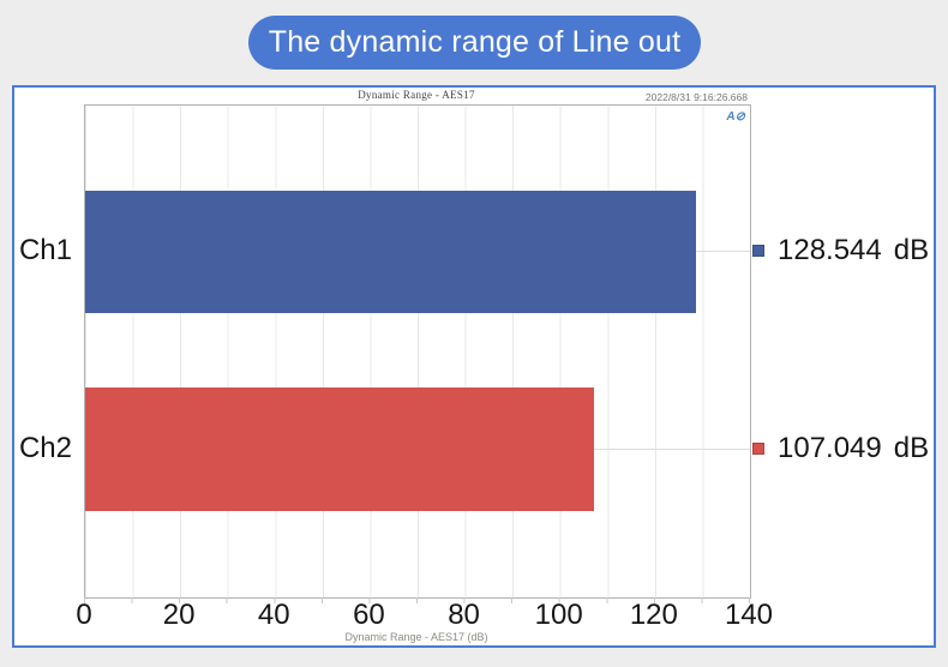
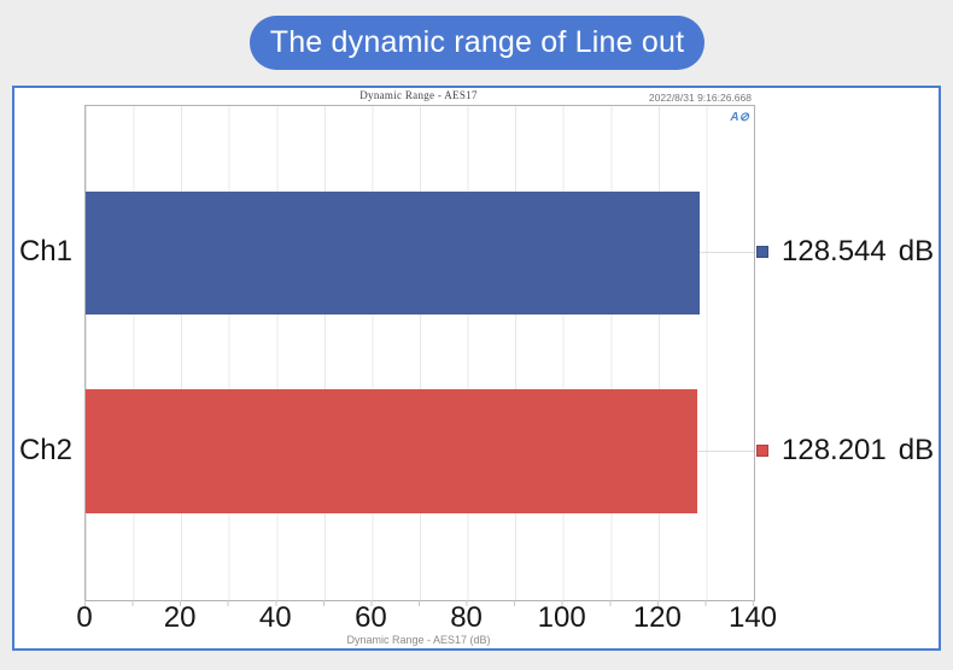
Ch2: 107.049 -> 128.201
